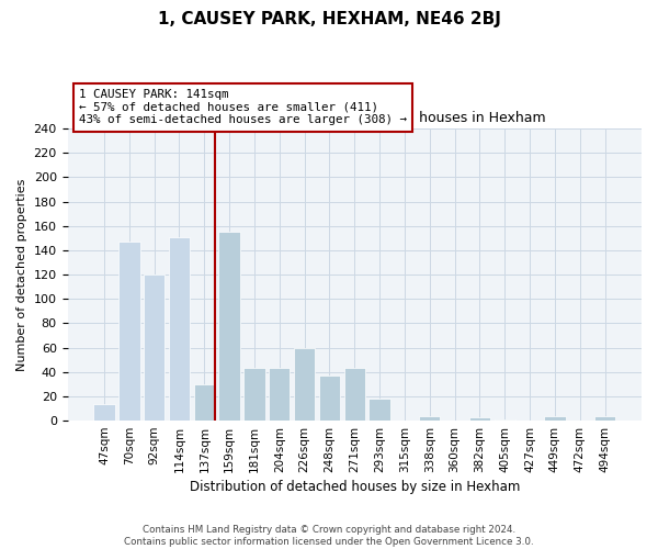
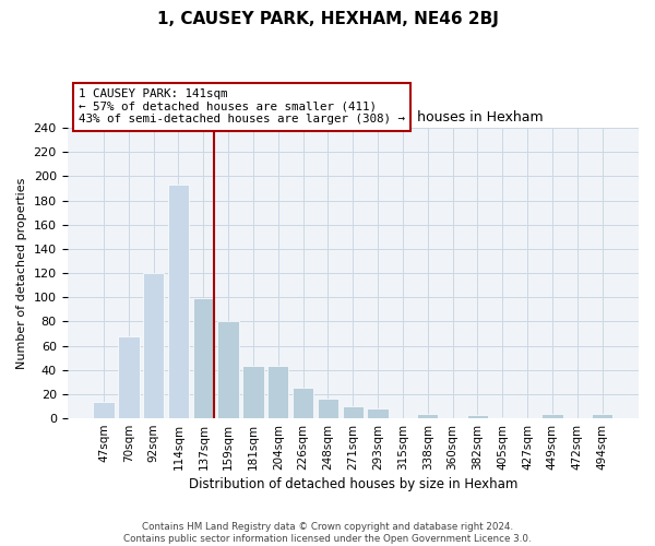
70sqm: 147 -> 68
114sqm: 151 -> 193
137sqm: 30 -> 99
159sqm: 155 -> 80
226sqm: 60 -> 25
248sqm: 37 -> 16
271sqm: 43 -> 10
293sqm: 18 -> 8
